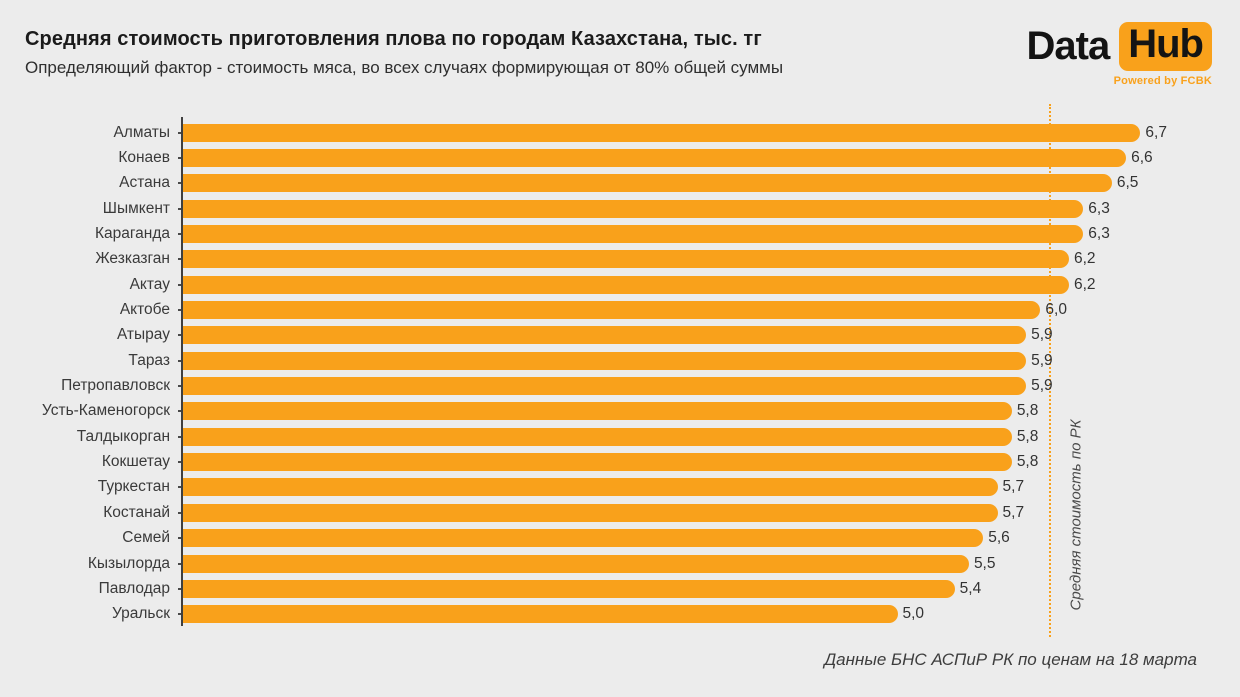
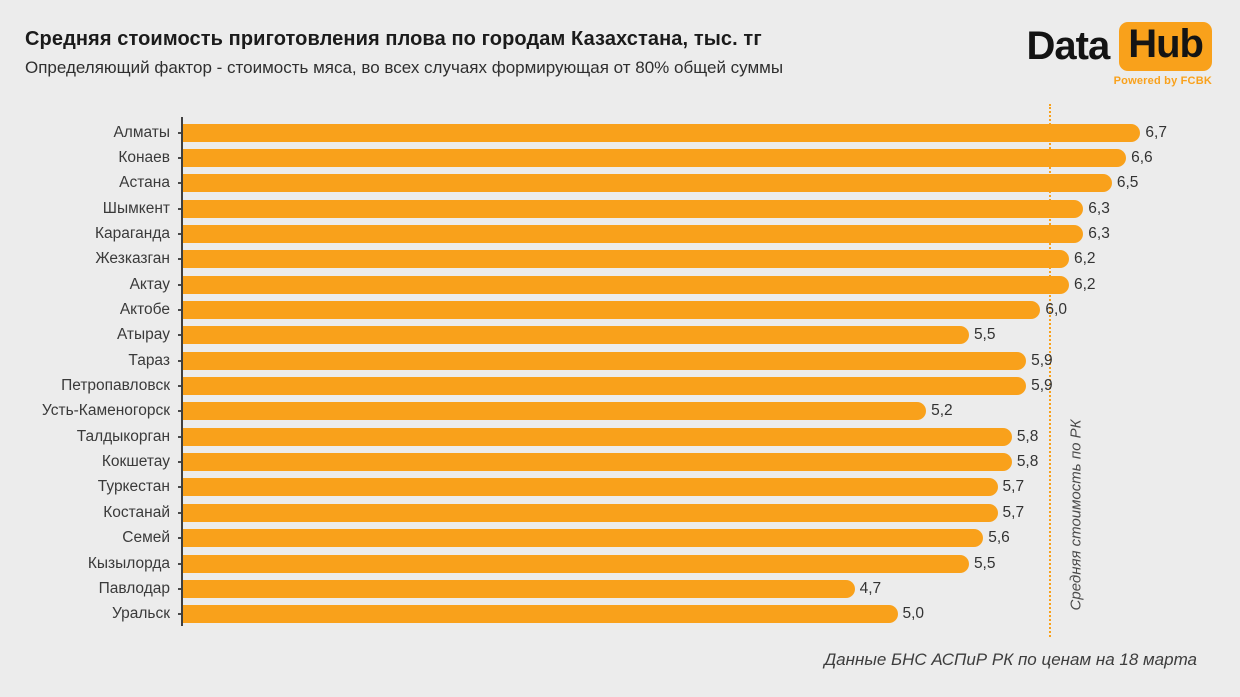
Атырау: 5,9 -> 5,5
Усть-Каменогорск: 5,8 -> 5,2
Павлодар: 5,4 -> 4,7
